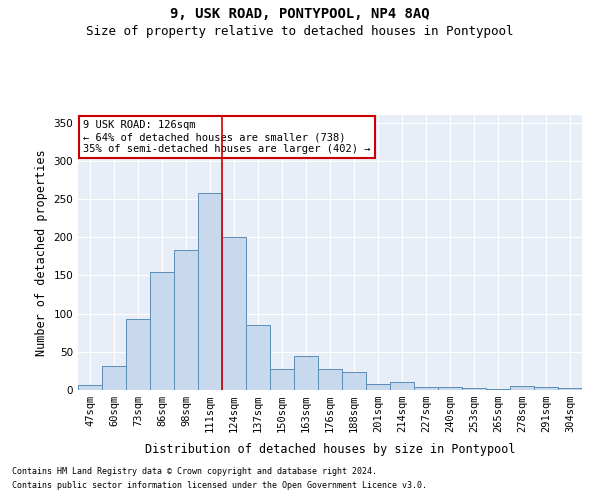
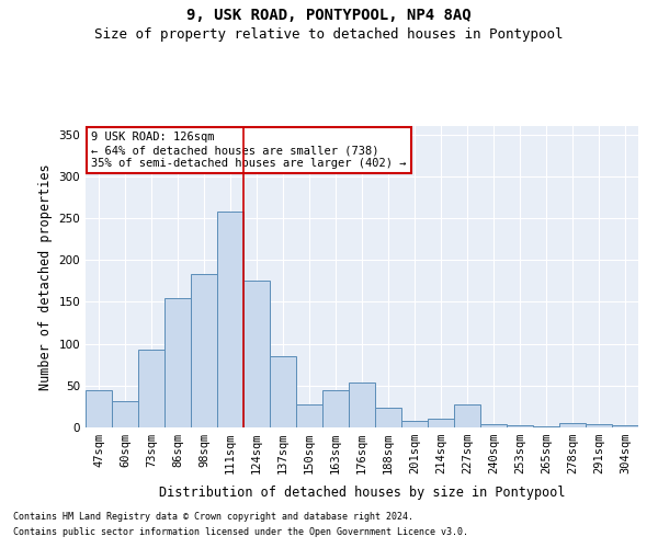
47sqm: 6 -> 44
124sqm: 200 -> 176
176sqm: 27 -> 54
227sqm: 4 -> 28
